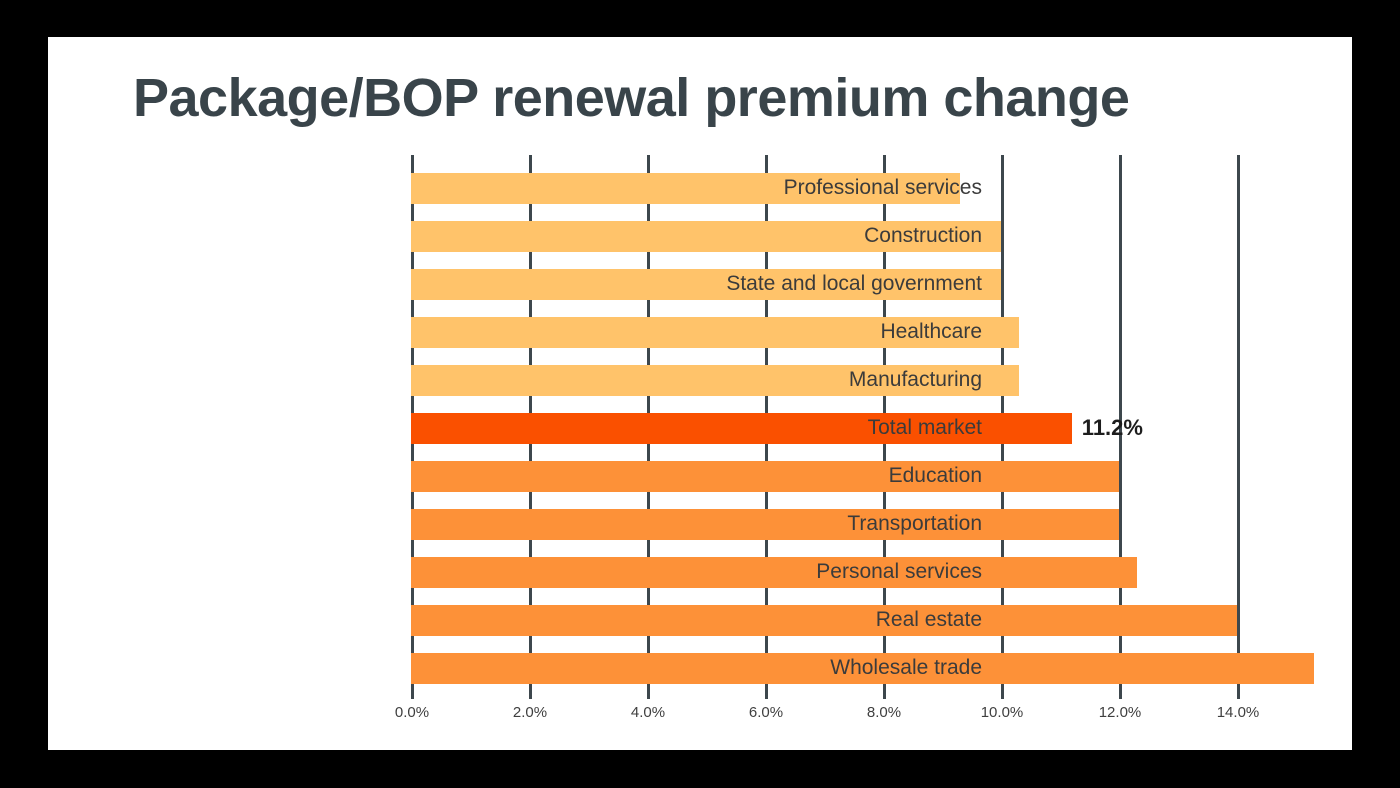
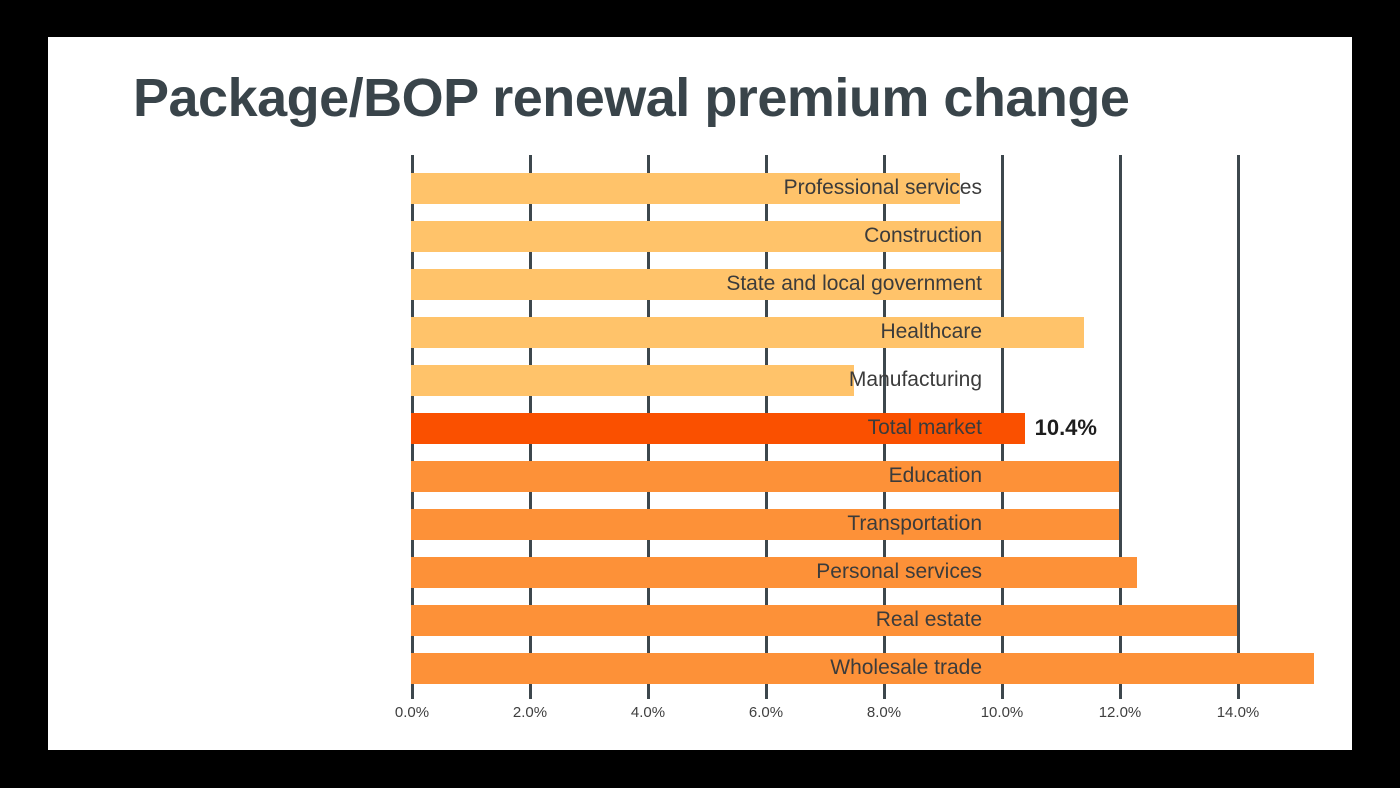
Healthcare: 10.3% -> 11.4%
Manufacturing: 10.3% -> 7.5%
Total market: 11.2% -> 10.4%
